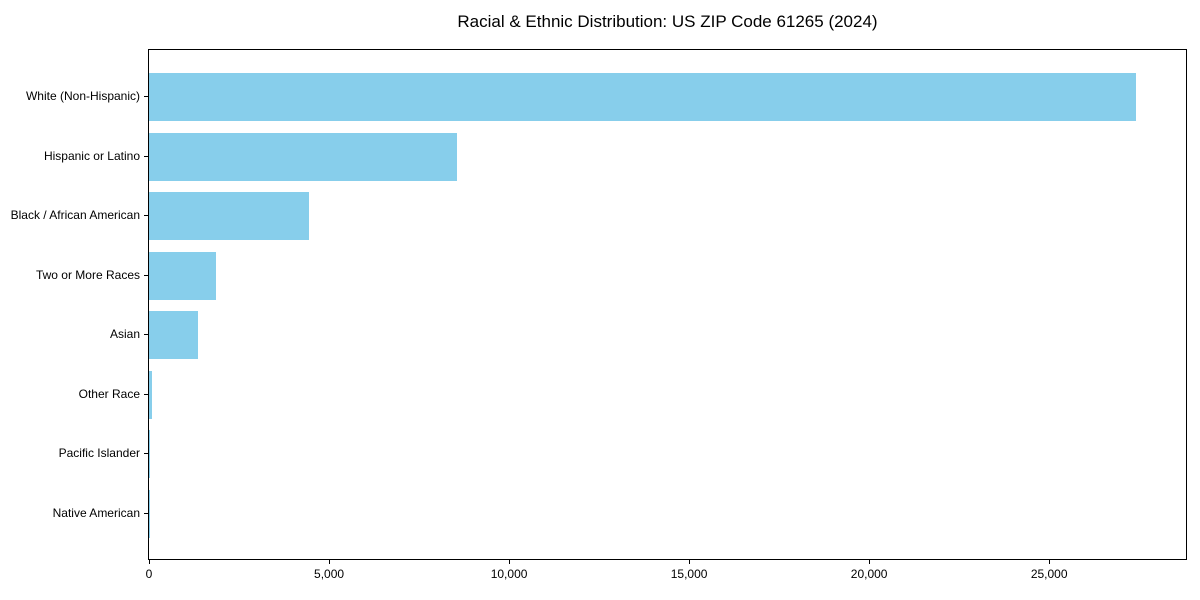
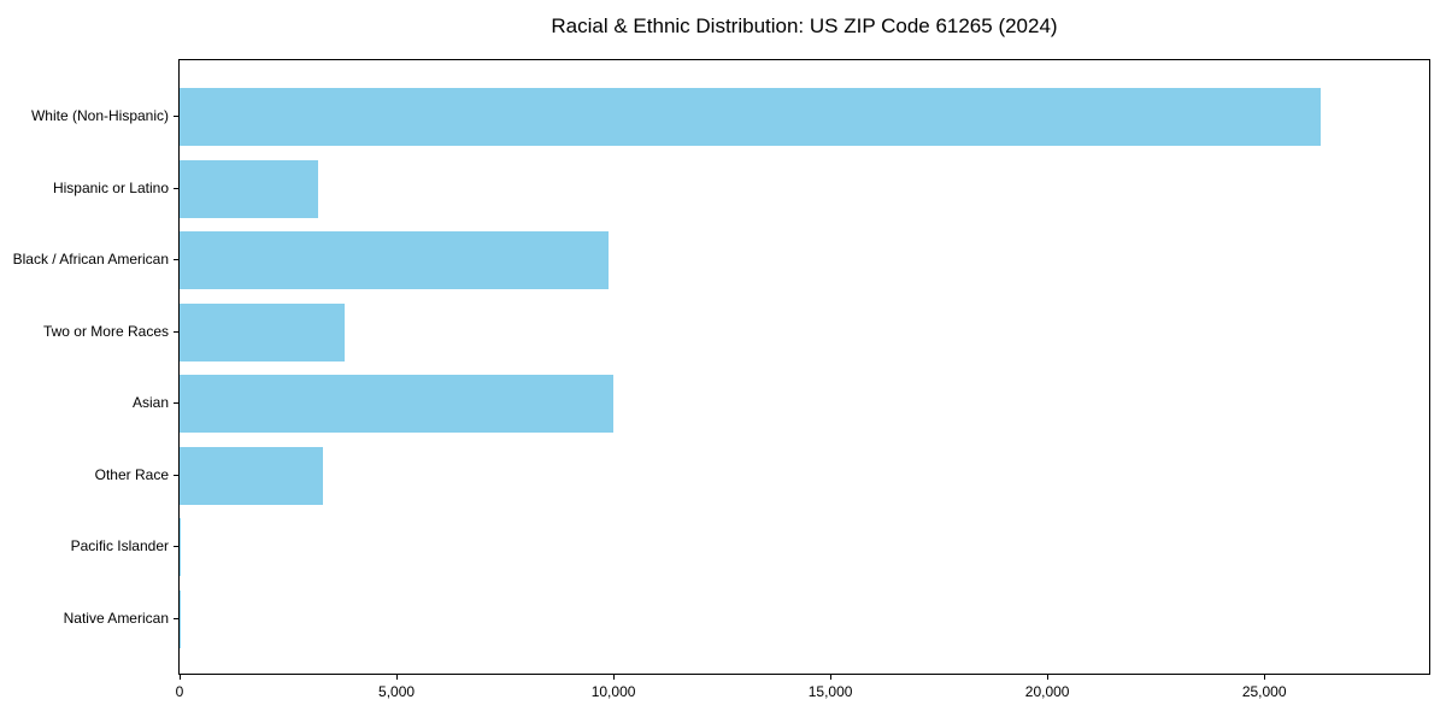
White (Non-Hispanic): 27400 -> 26300
Hispanic or Latino: 8600 -> 3200
Black / African American: 4400 -> 9900
Two or More Races: 1900 -> 3800
Asian: 1400 -> 10000
Other Race: 100 -> 3300
